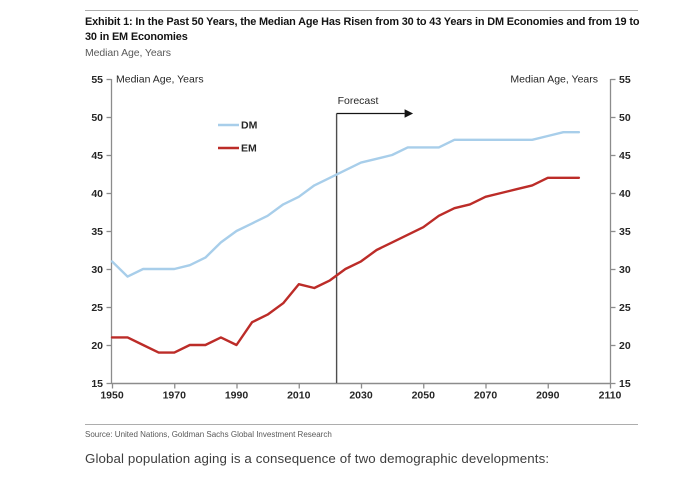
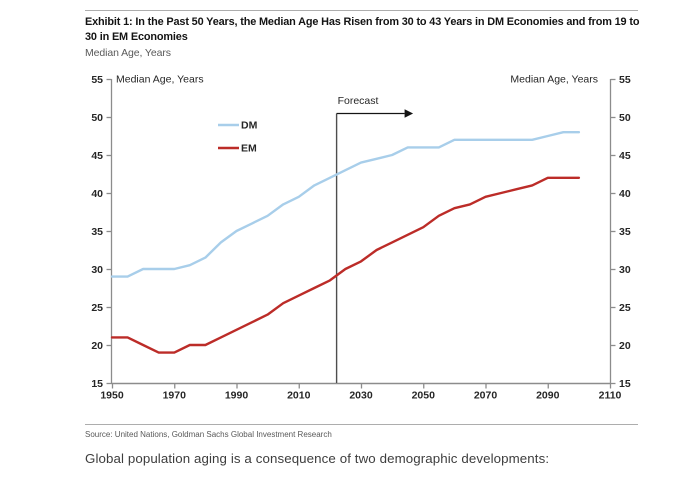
DM/1950: 31 -> 29
EM/1990: 20 -> 22
EM/2010: 28 -> 26
